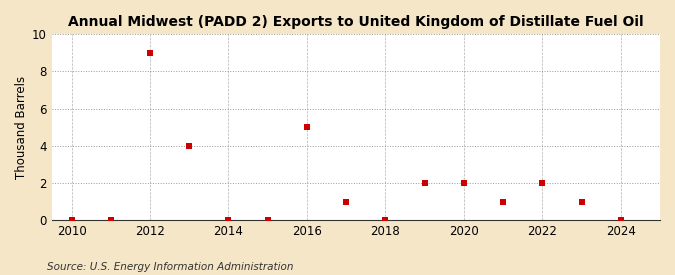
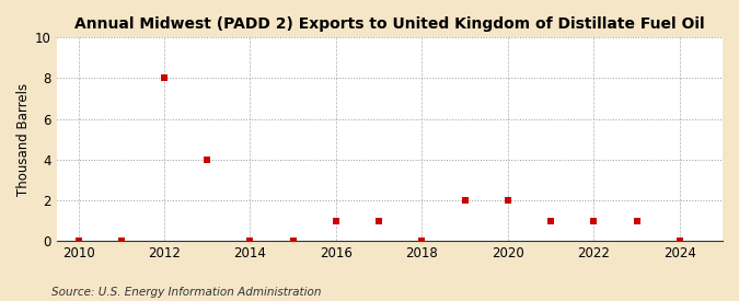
2012: 9 -> 8
2016: 5 -> 1
2022: 2 -> 1
